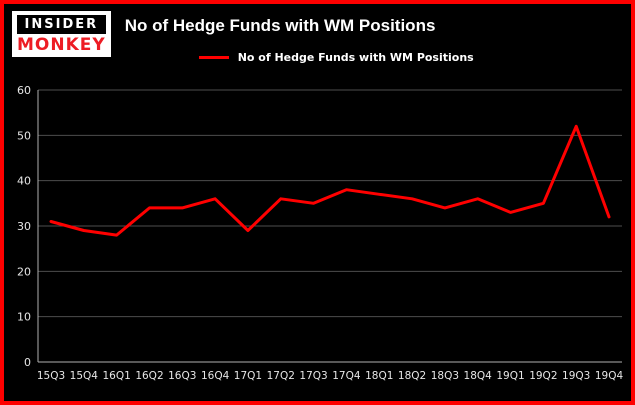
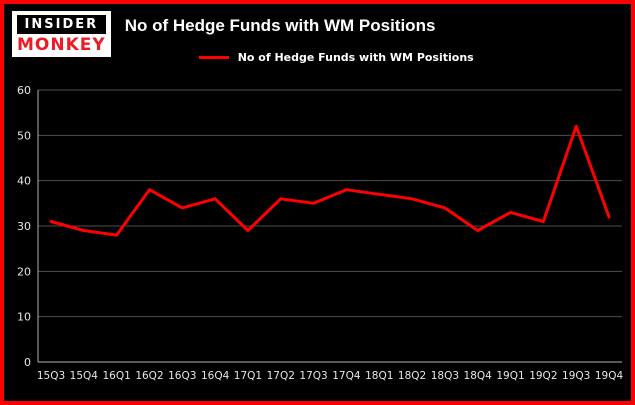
16Q2: 34 -> 38
18Q4: 36 -> 29
19Q2: 35 -> 31
